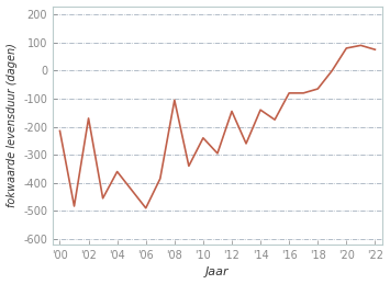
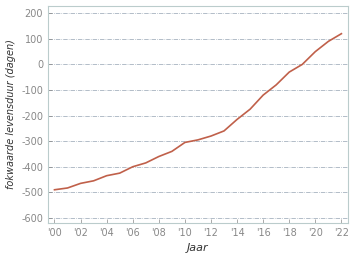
'00: -215 -> -490
'02: -170 -> -465
'04: -360 -> -435
'06: -490 -> -400
'08: -105 -> -360
'10: -240 -> -305
'12: -145 -> -280
'14: -140 -> -215
'16: -80 -> -120
'18: -65 -> -30
'20: 80 -> 50
'22: 75 -> 120
